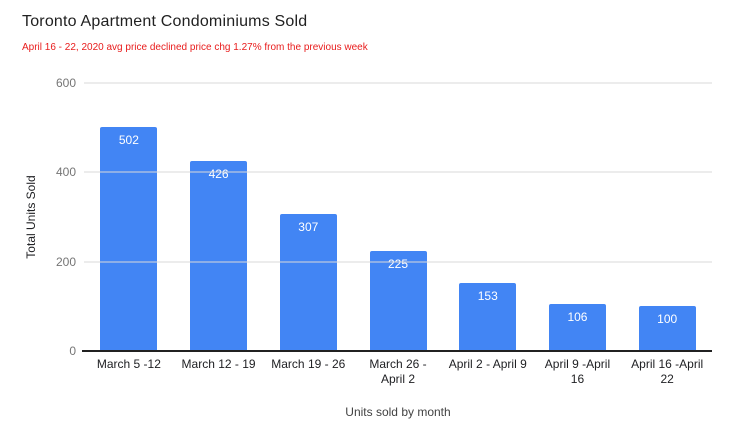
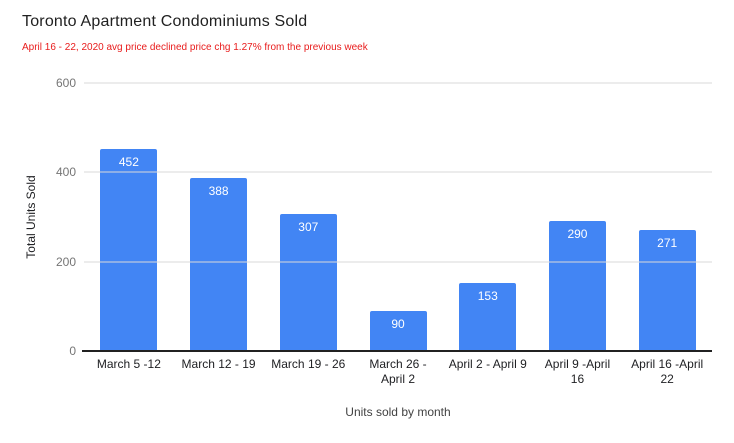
March 5 -12: 502 -> 452
March 12 - 19: 426 -> 388
March 26 - April 2: 225 -> 90
April 9 -April 16: 106 -> 290
April 16 -April 22: 100 -> 271
